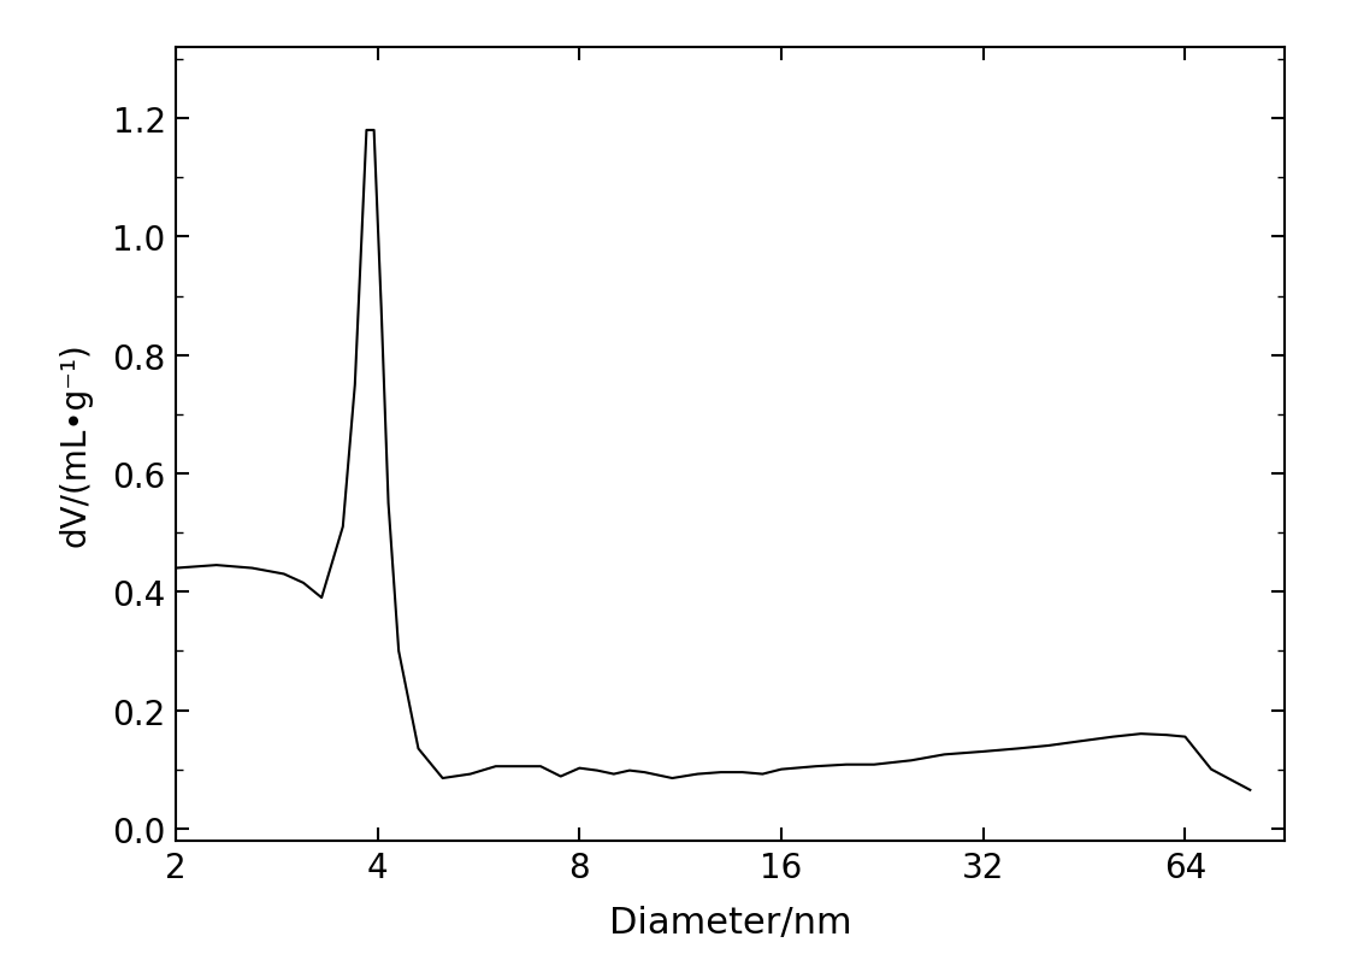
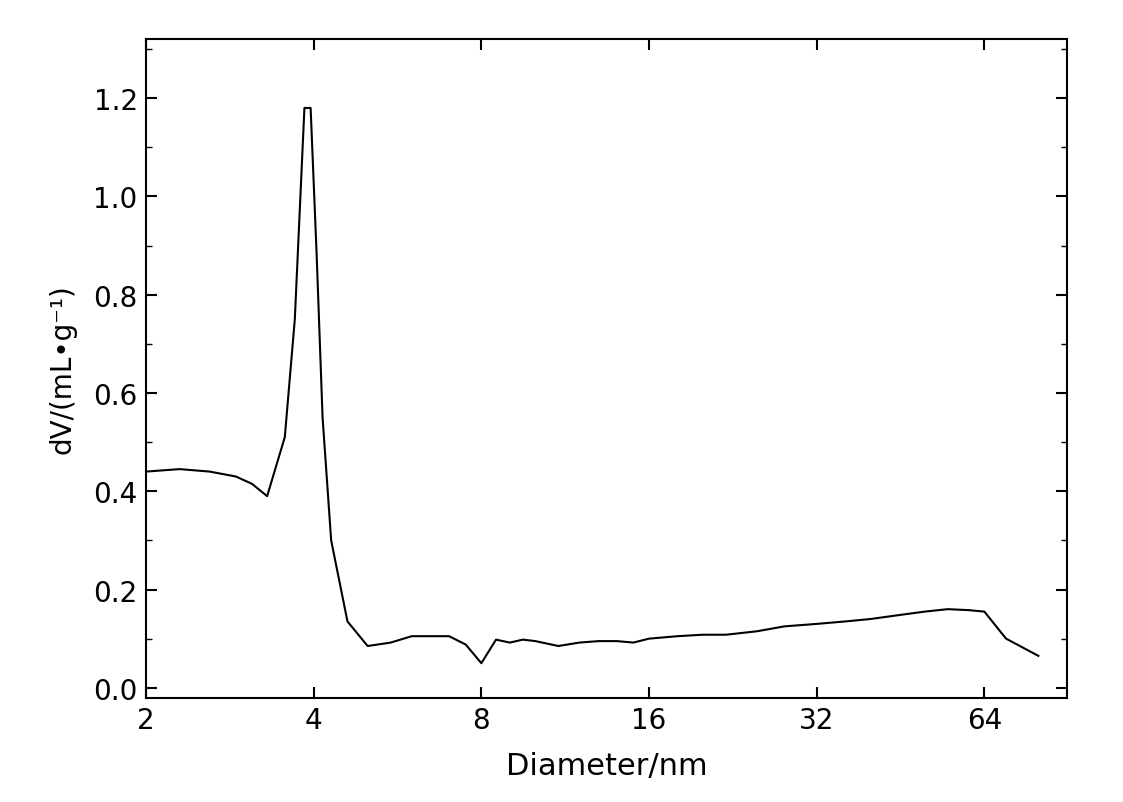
8: 0.102 -> 0.050
